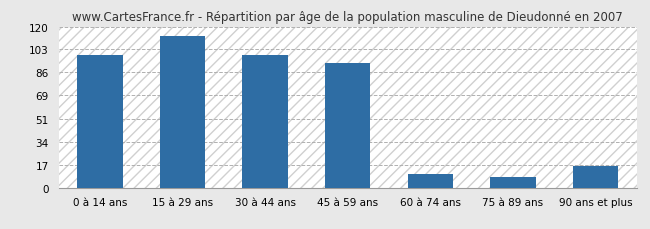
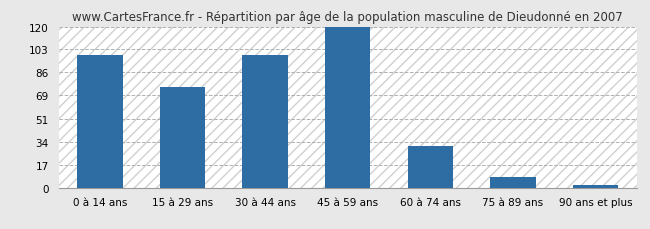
15 à 29 ans: 113 -> 75
45 à 59 ans: 93 -> 120
60 à 74 ans: 10 -> 31
90 ans et plus: 16 -> 2
